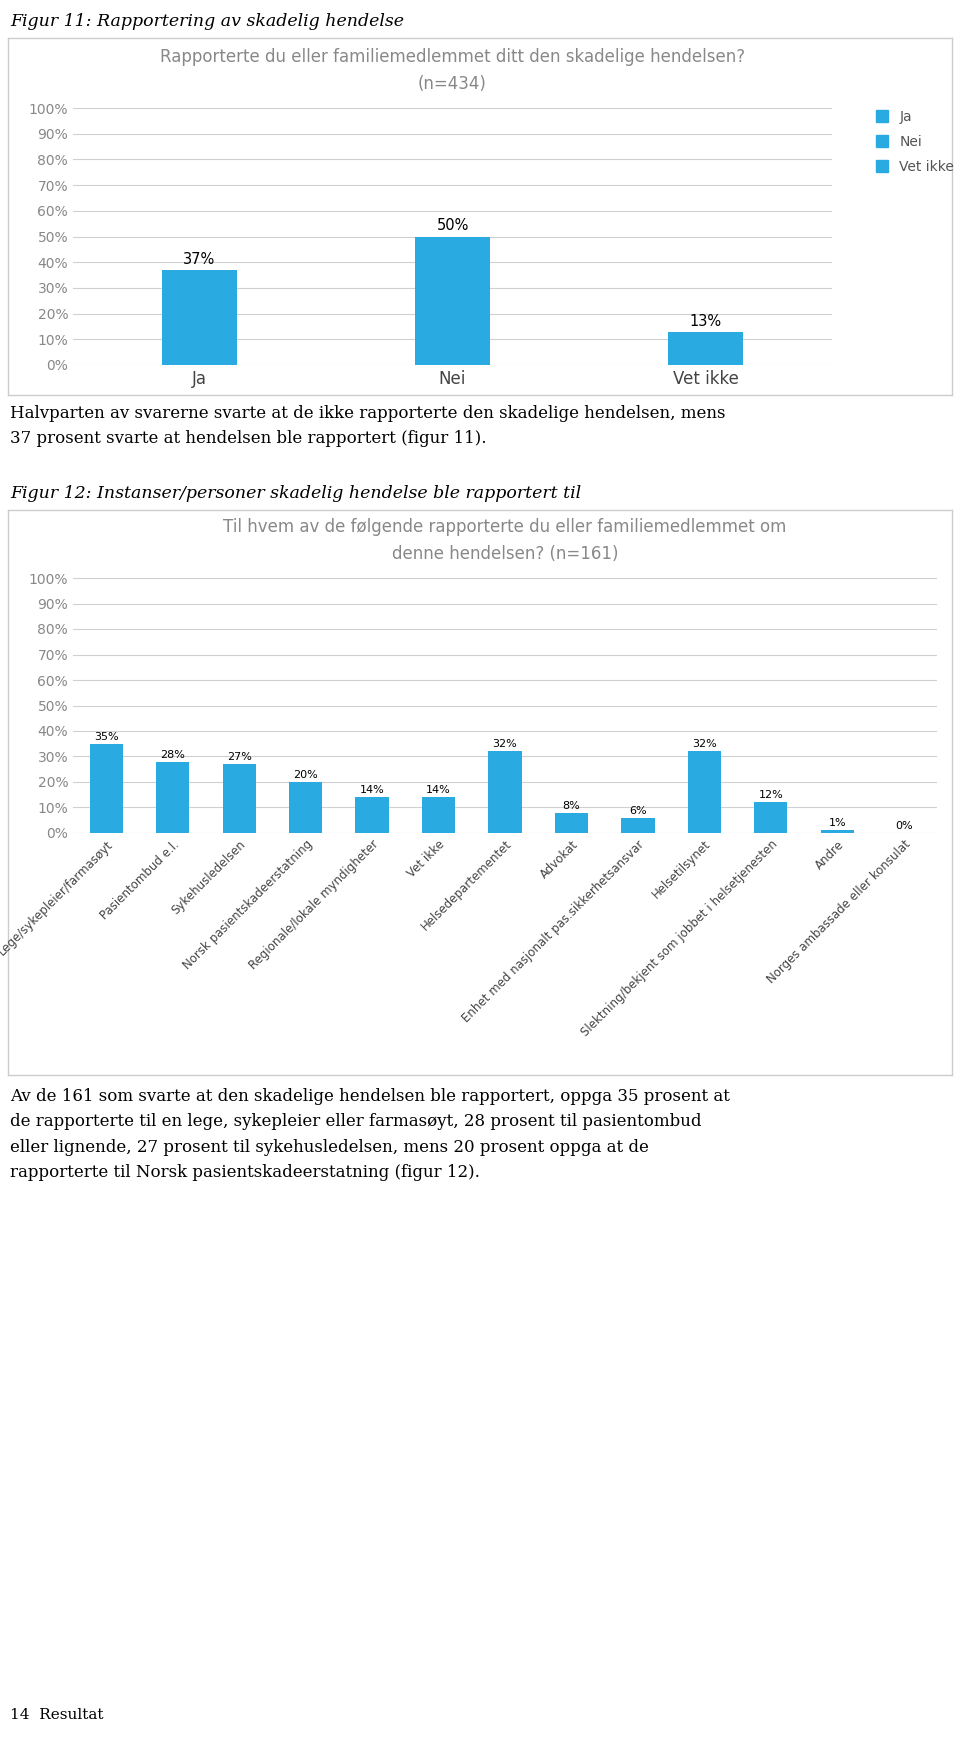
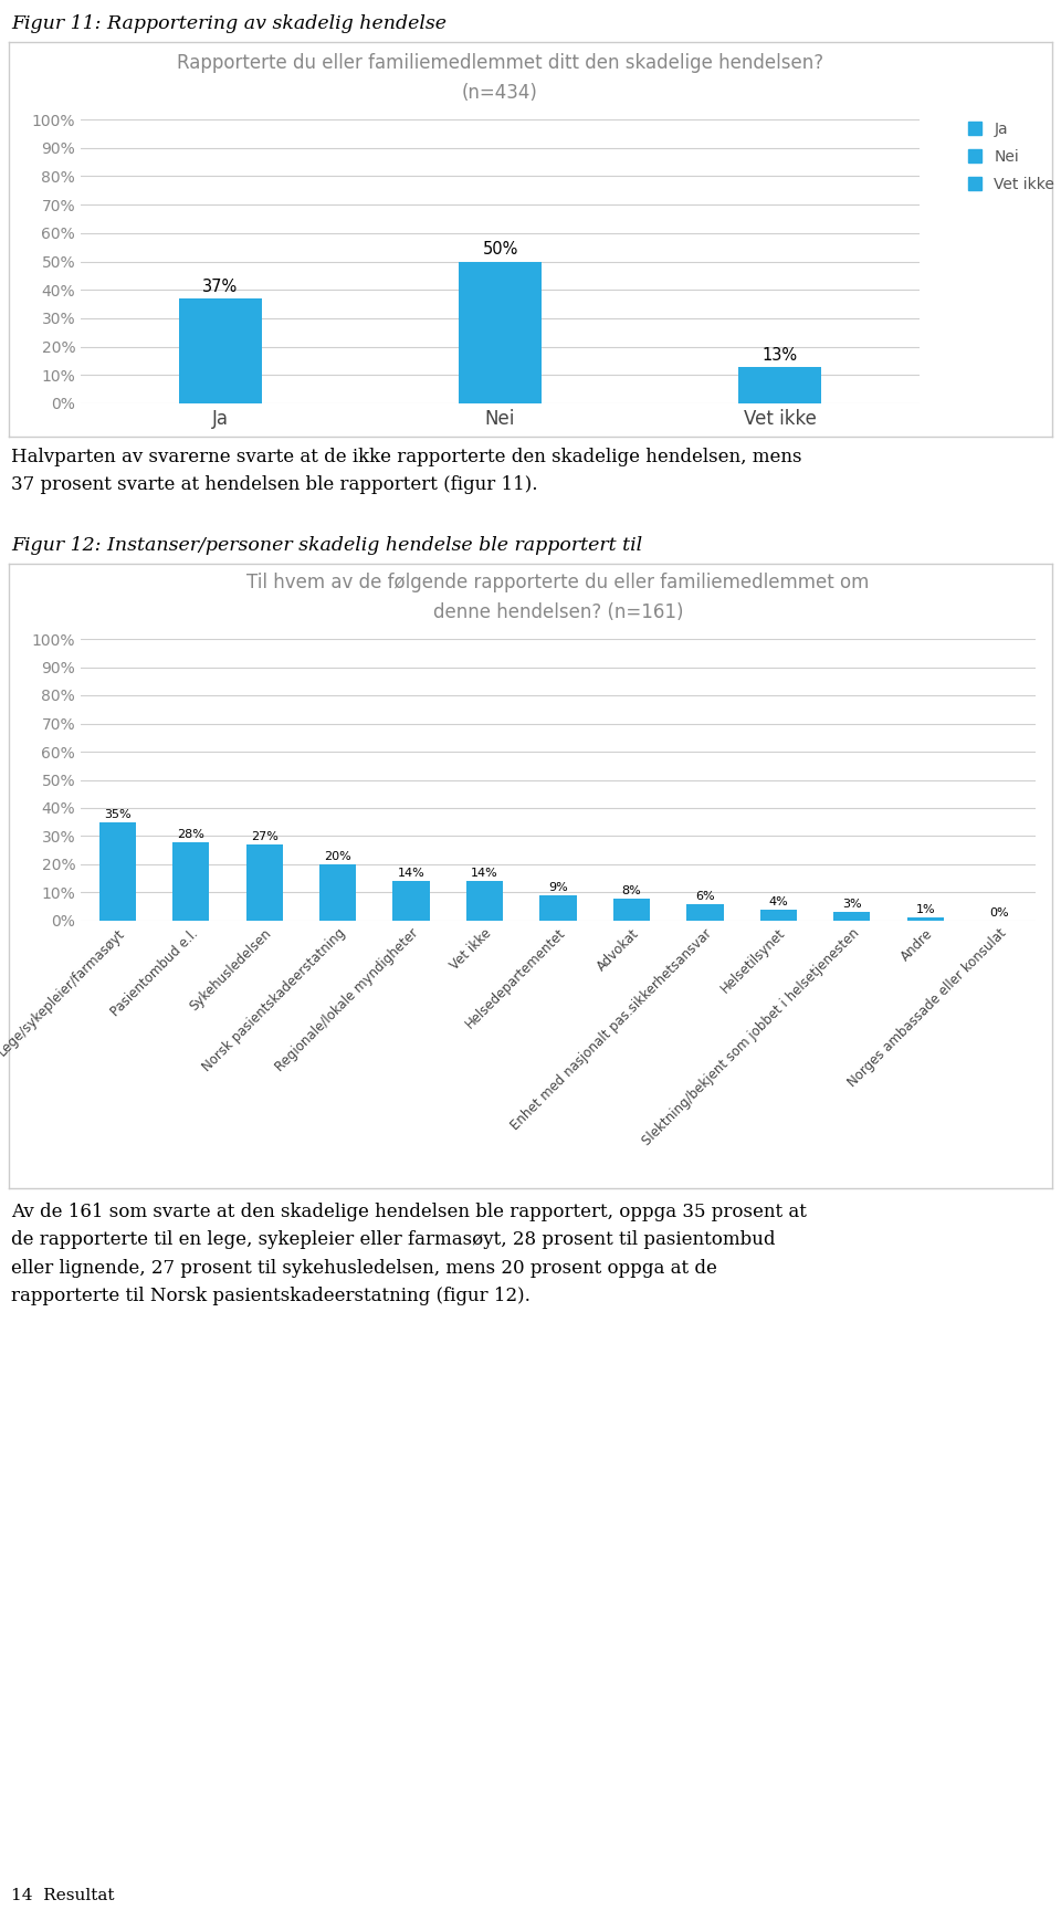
Helsedepartementet: 32% -> 9%
Helsetilsynet: 32% -> 4%
Slektning/bekjent som jobbet i helsetjenesten: 12% -> 3%
